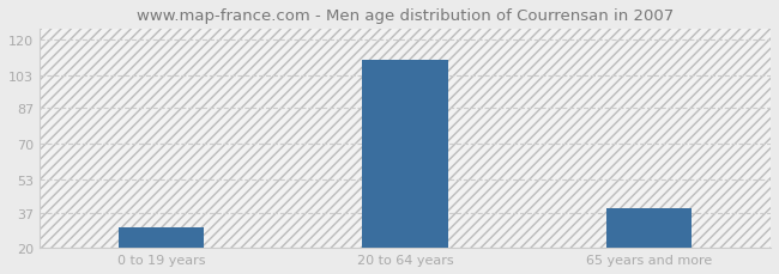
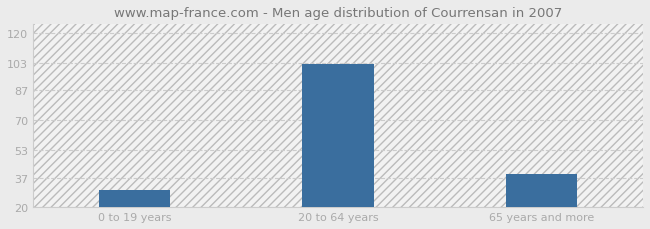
20 to 64 years: 110 -> 102
